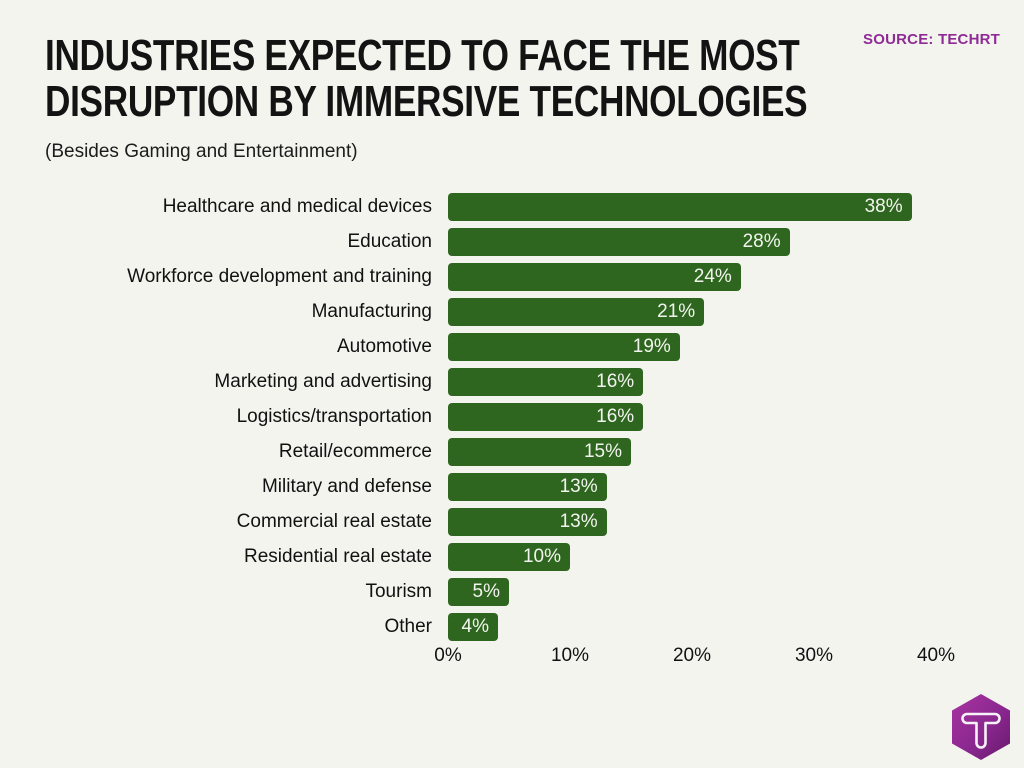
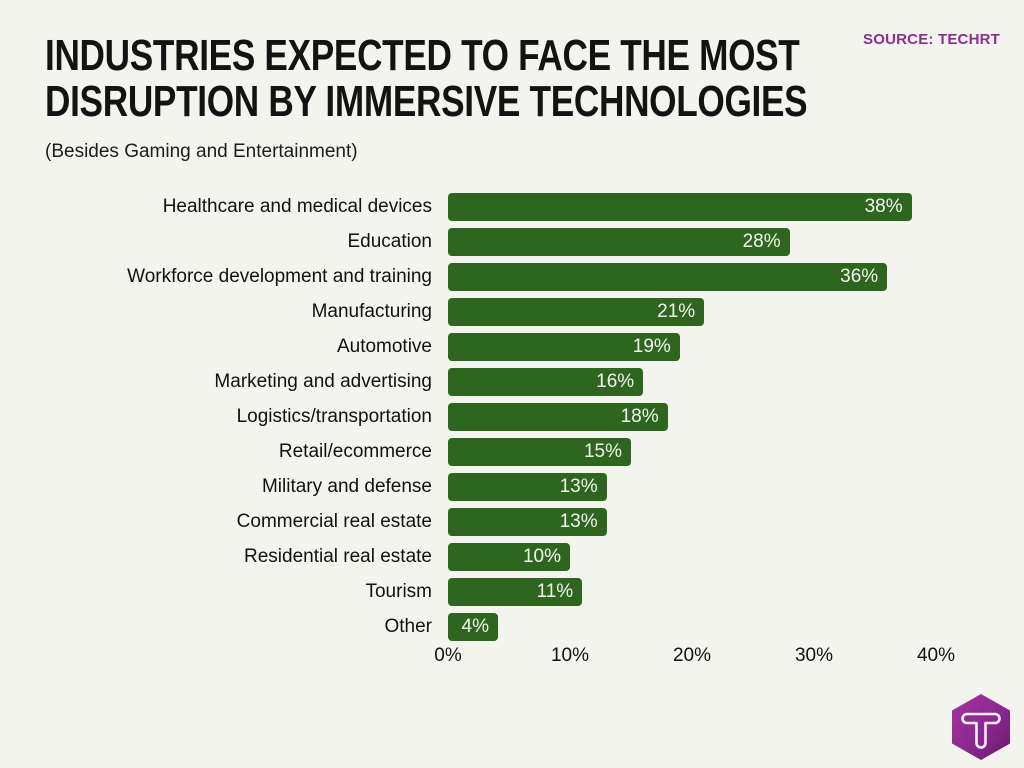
Workforce development and training: 24% -> 36%
Logistics/transportation: 16% -> 18%
Tourism: 5% -> 11%
